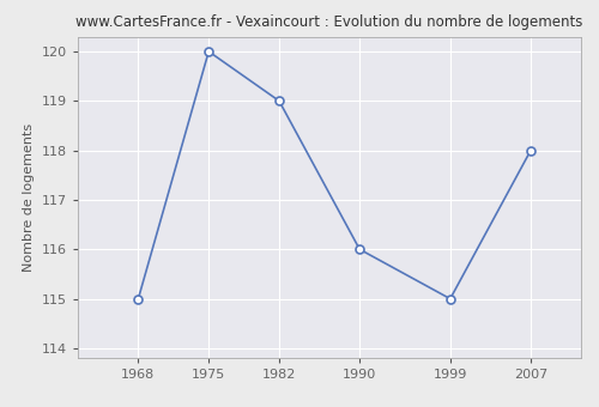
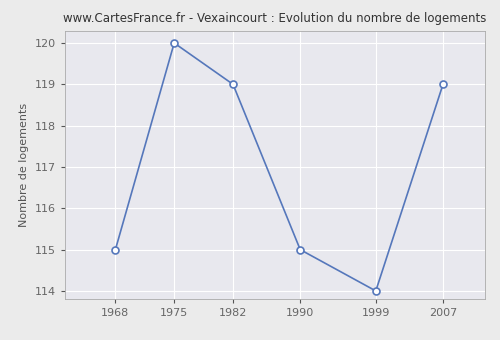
1990: 116 -> 115
1999: 115 -> 114
2007: 118 -> 119
